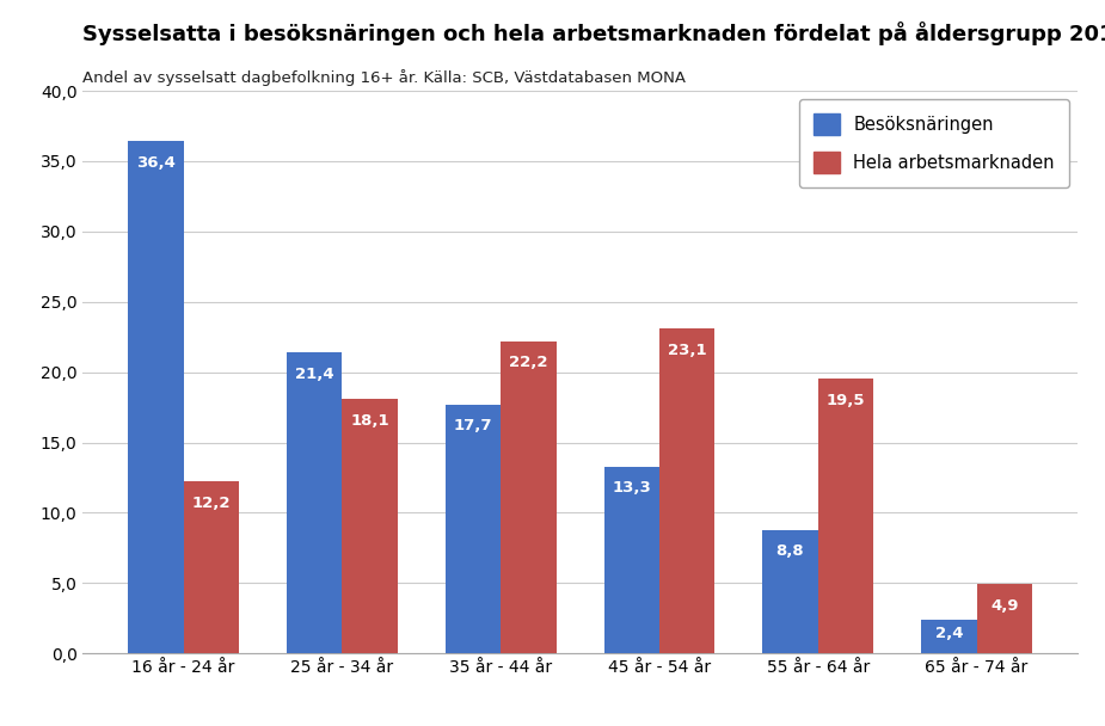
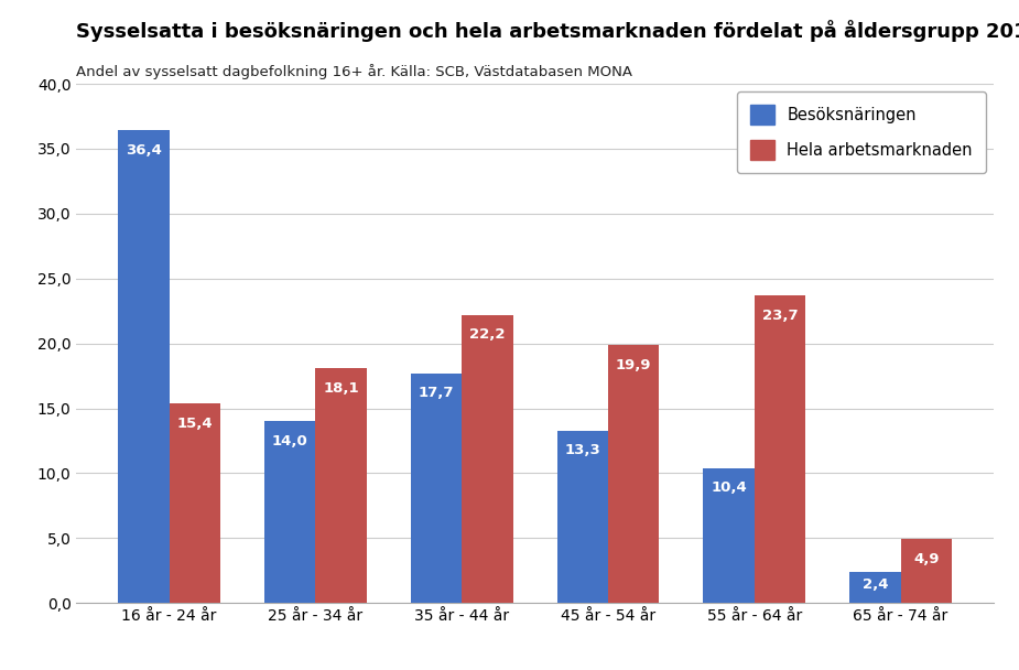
Hela arbetsmarknaden/16 år - 24 år: 12,2 -> 15,4
Besöksnäringen/25 år - 34 år: 21,4 -> 14,0
Hela arbetsmarknaden/45 år - 54 år: 23,1 -> 19,9
Besöksnäringen/55 år - 64 år: 8,8 -> 10,4
Hela arbetsmarknaden/55 år - 64 år: 19,5 -> 23,7
